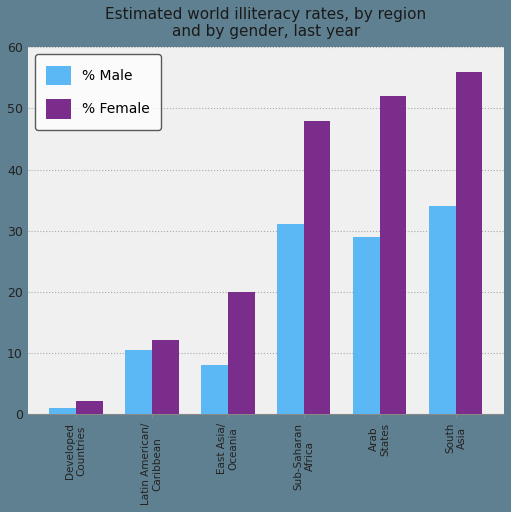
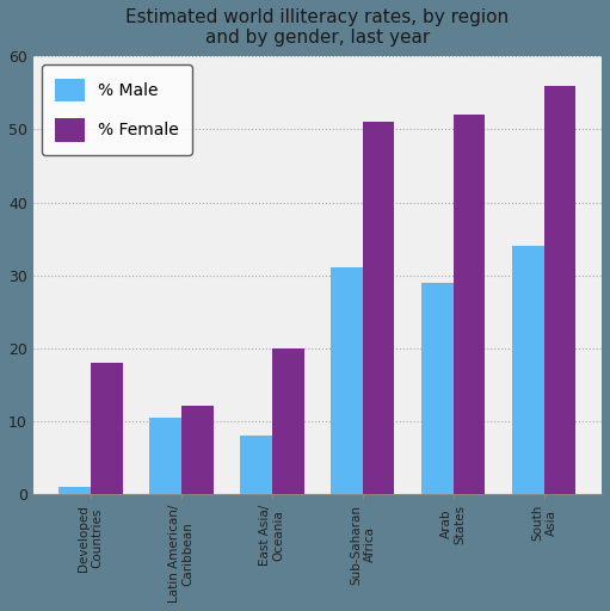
% Female/Developed Countries: 2 -> 18
% Female/Sub-Saharan Africa: 48 -> 51
